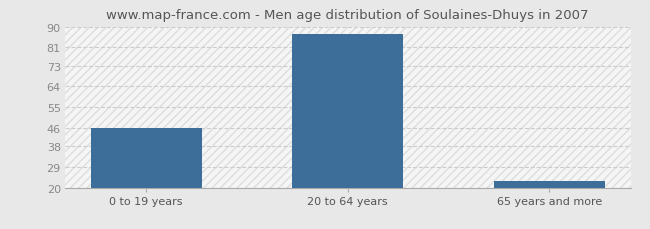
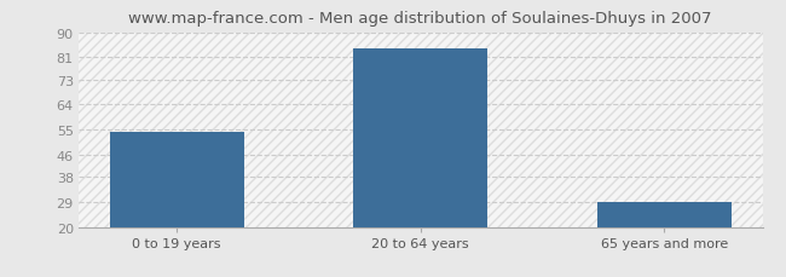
0 to 19 years: 46 -> 54
20 to 64 years: 87 -> 84
65 years and more: 23 -> 29
